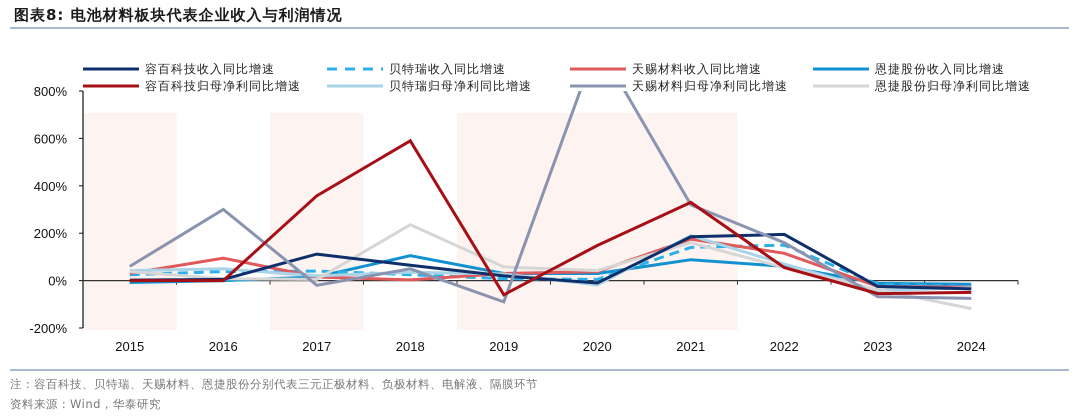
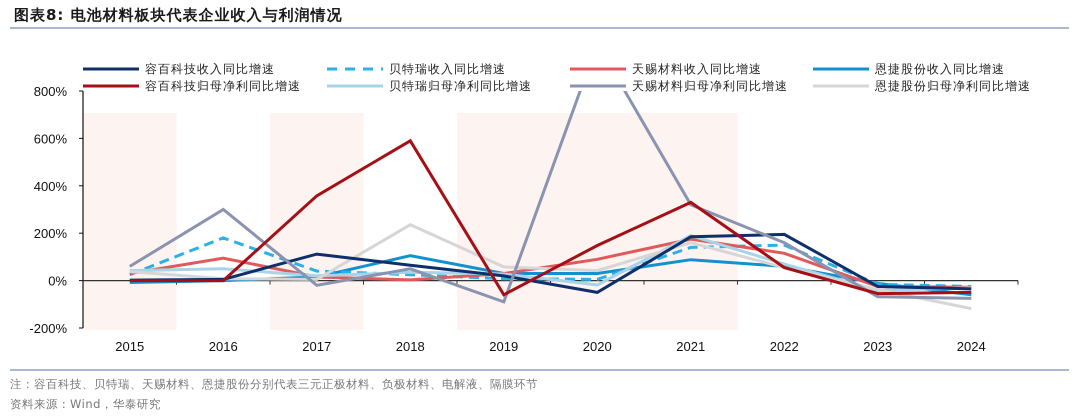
贝特瑞收入同比增速/2016: 40% -> 180%
容百科技收入同比增速/2020: -10% -> -50%
天赐材料收入同比增速/2020: 40% -> 90%
恩捷股份收入同比增速/2024: -20% -> -60%
